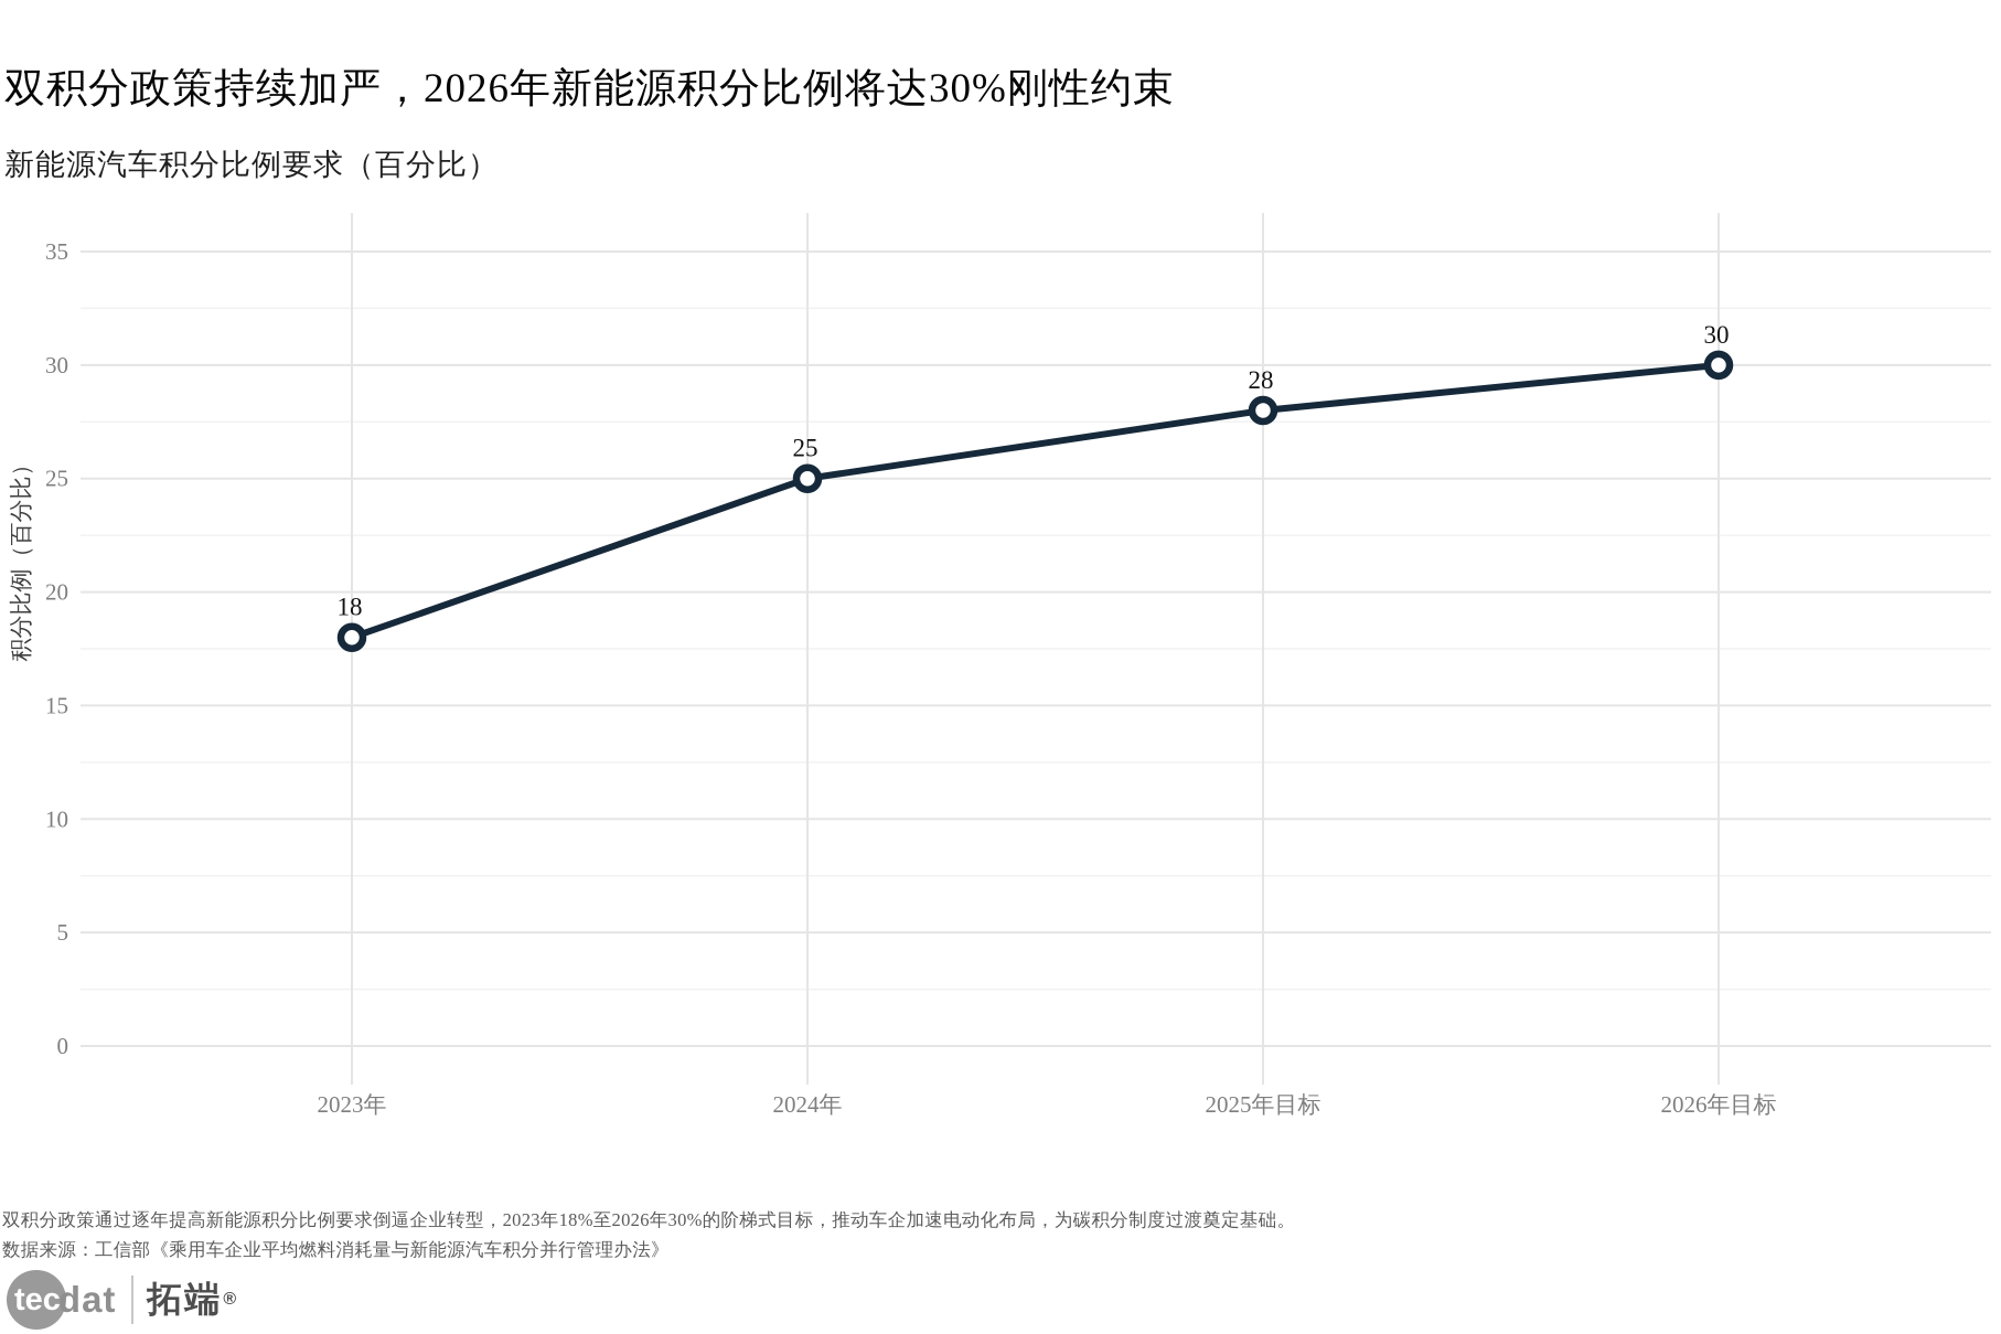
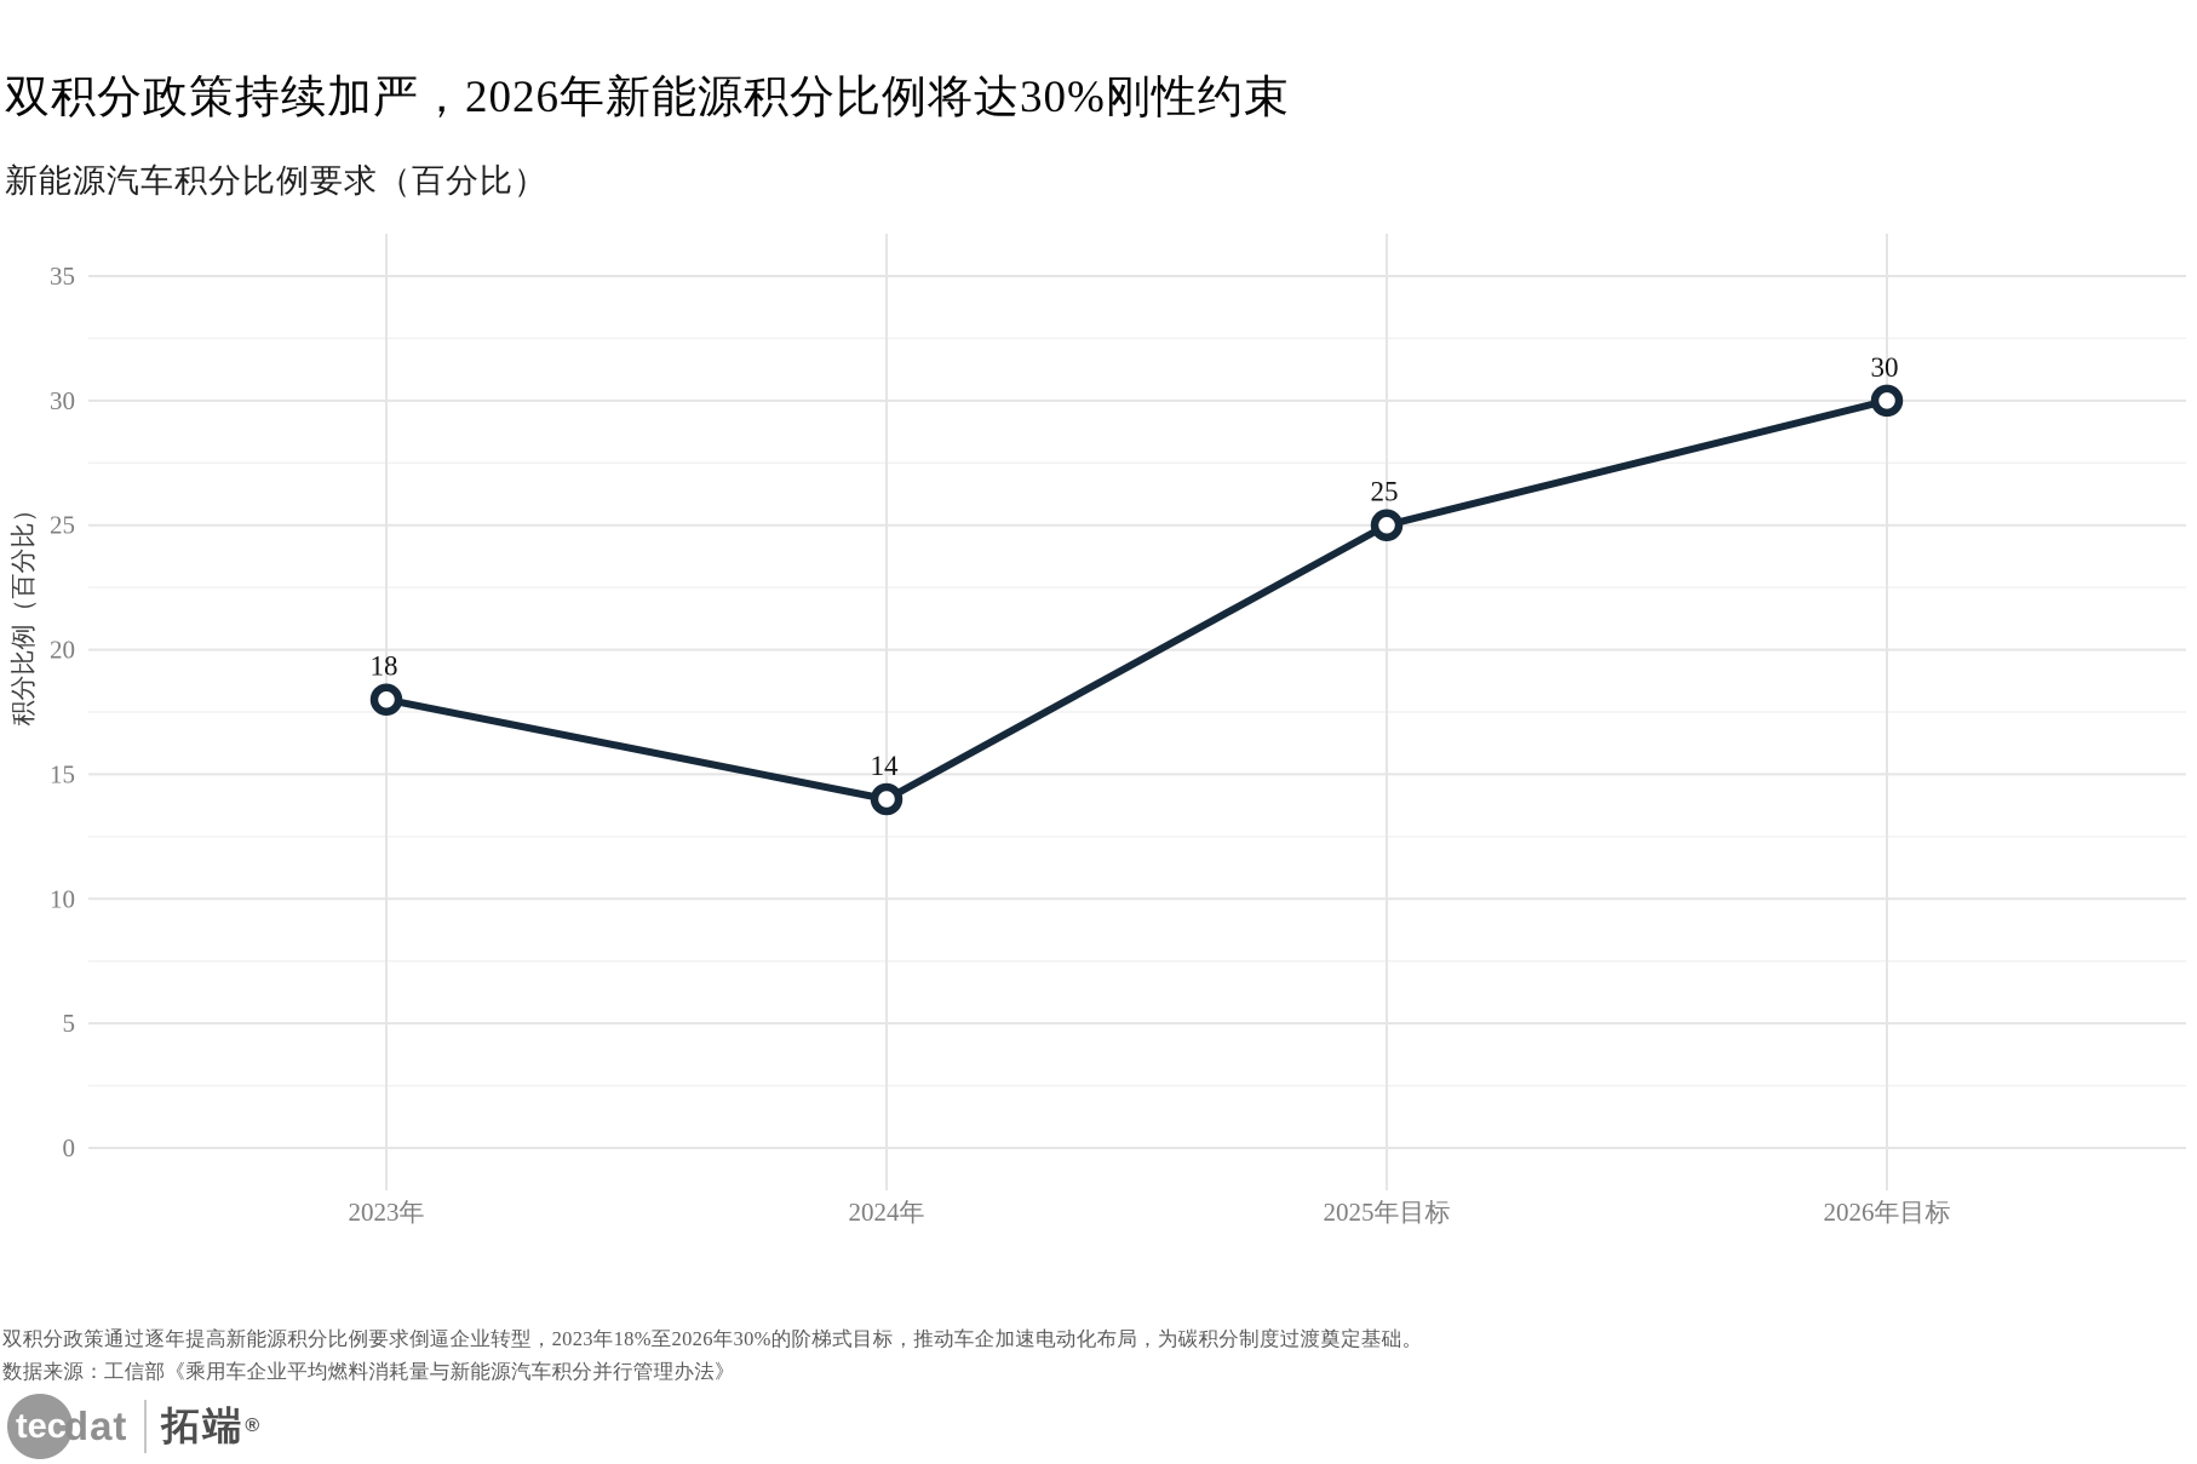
2024年: 25 -> 14
2025年目标: 28 -> 25
